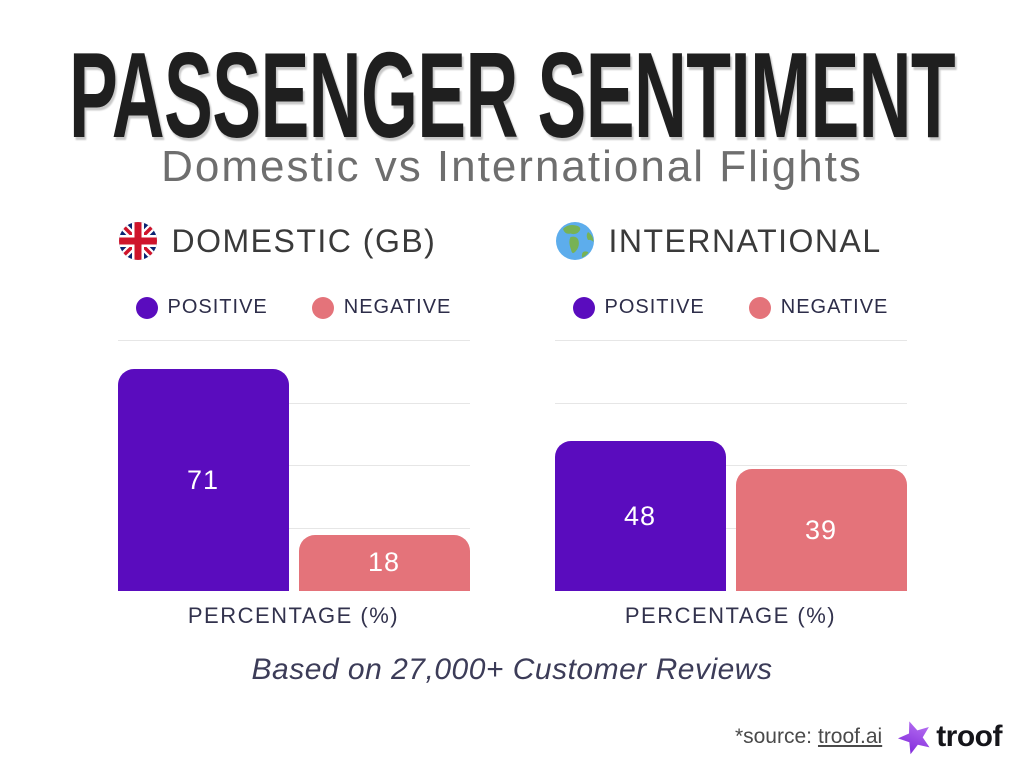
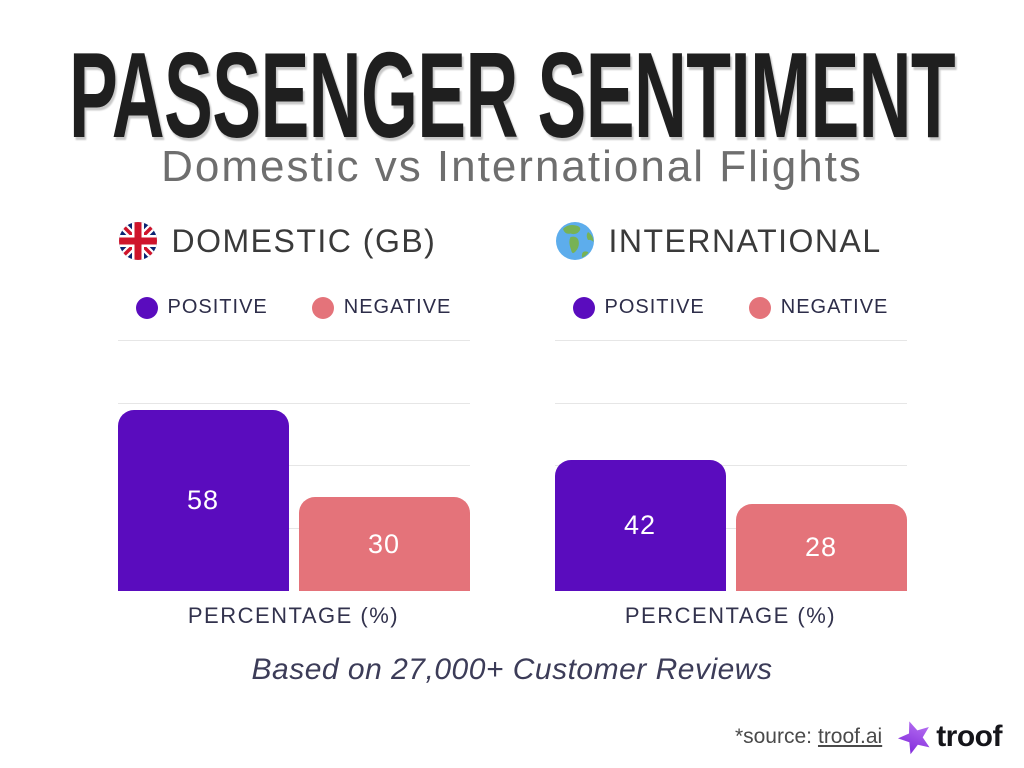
DOMESTIC (GB)/POSITIVE: 71 -> 58
DOMESTIC (GB)/NEGATIVE: 18 -> 30
INTERNATIONAL/POSITIVE: 48 -> 42
INTERNATIONAL/NEGATIVE: 39 -> 28
